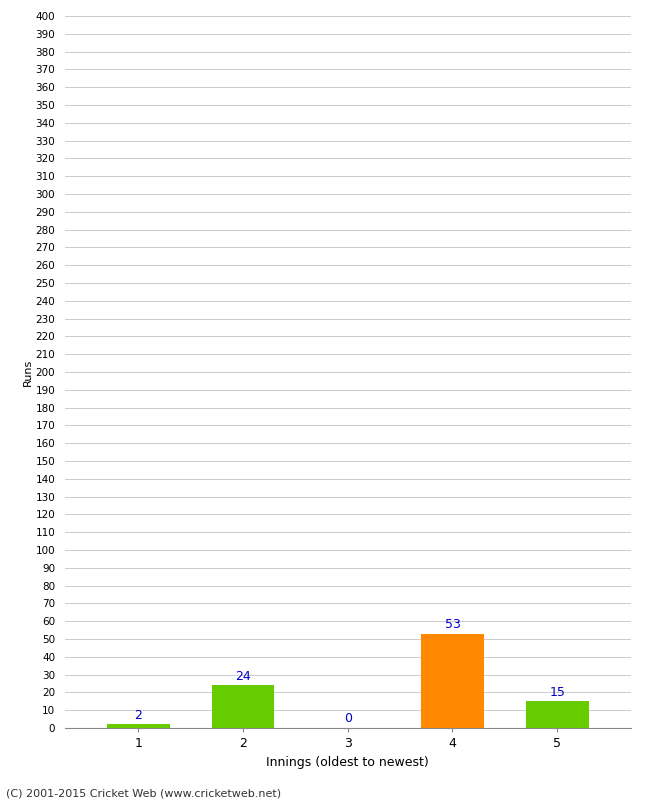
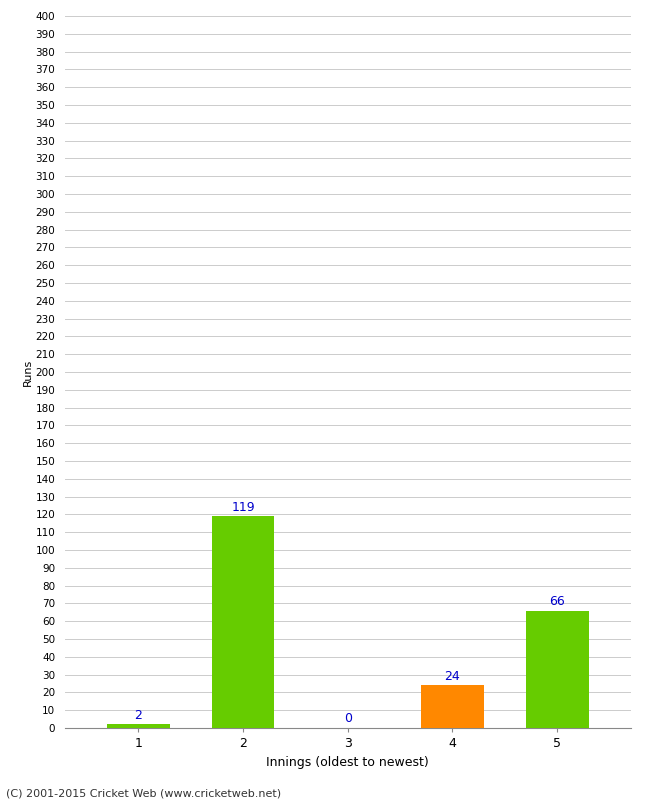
2: 24 -> 119
4: 53 -> 24
5: 15 -> 66
